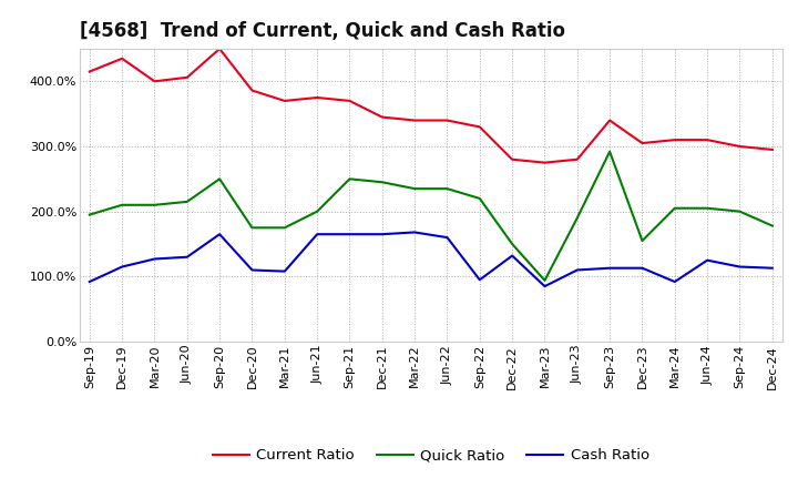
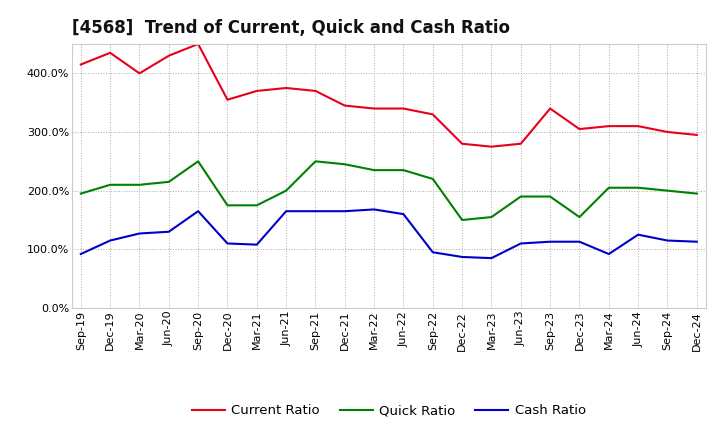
Current Ratio/Jun-20: 406% -> 430%
Current Ratio/Dec-20: 386% -> 355%
Cash Ratio/Dec-22: 132% -> 87%
Quick Ratio/Mar-23: 94% -> 155%
Quick Ratio/Sep-23: 292% -> 190%
Quick Ratio/Dec-24: 178% -> 195%
